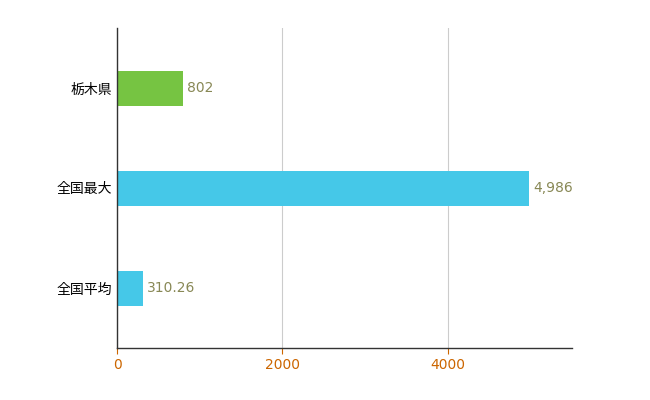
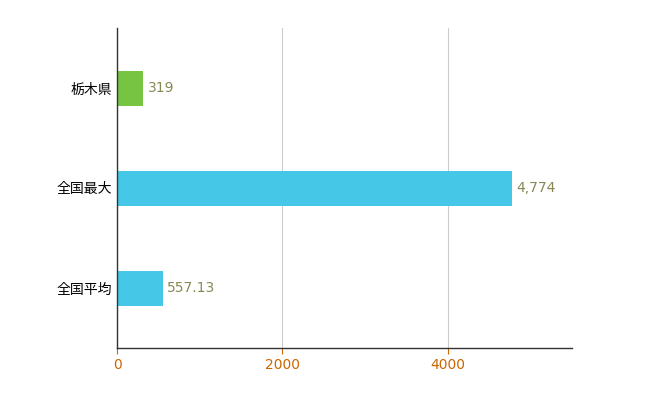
栃木県: 802 -> 319
全国最大: 4,986 -> 4,774
全国平均: 310.26 -> 557.13
